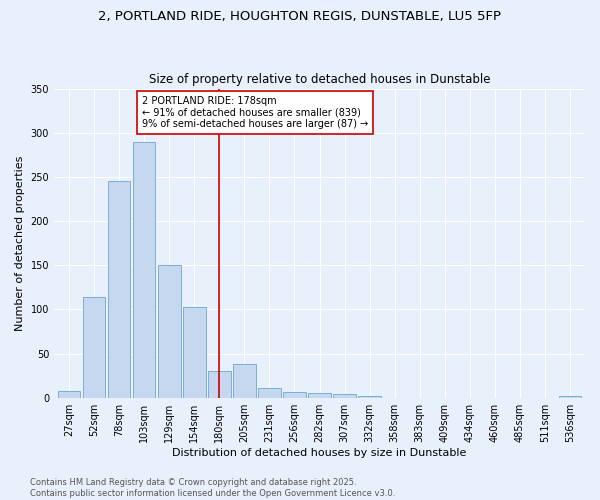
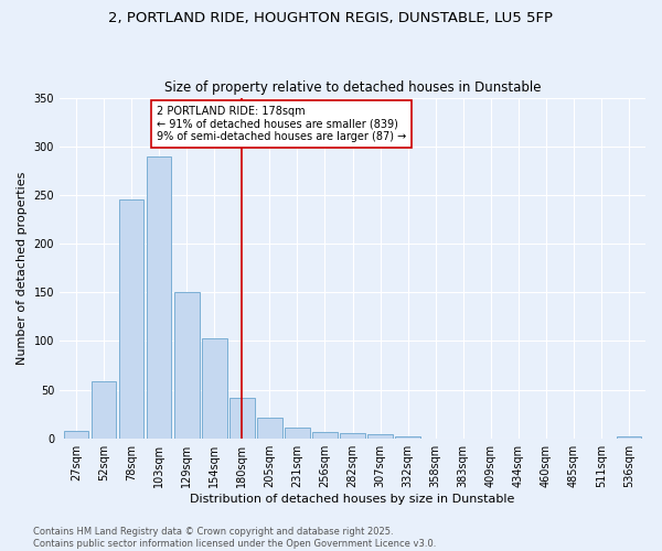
52sqm: 114 -> 58
180sqm: 30 -> 42
205sqm: 38 -> 21
